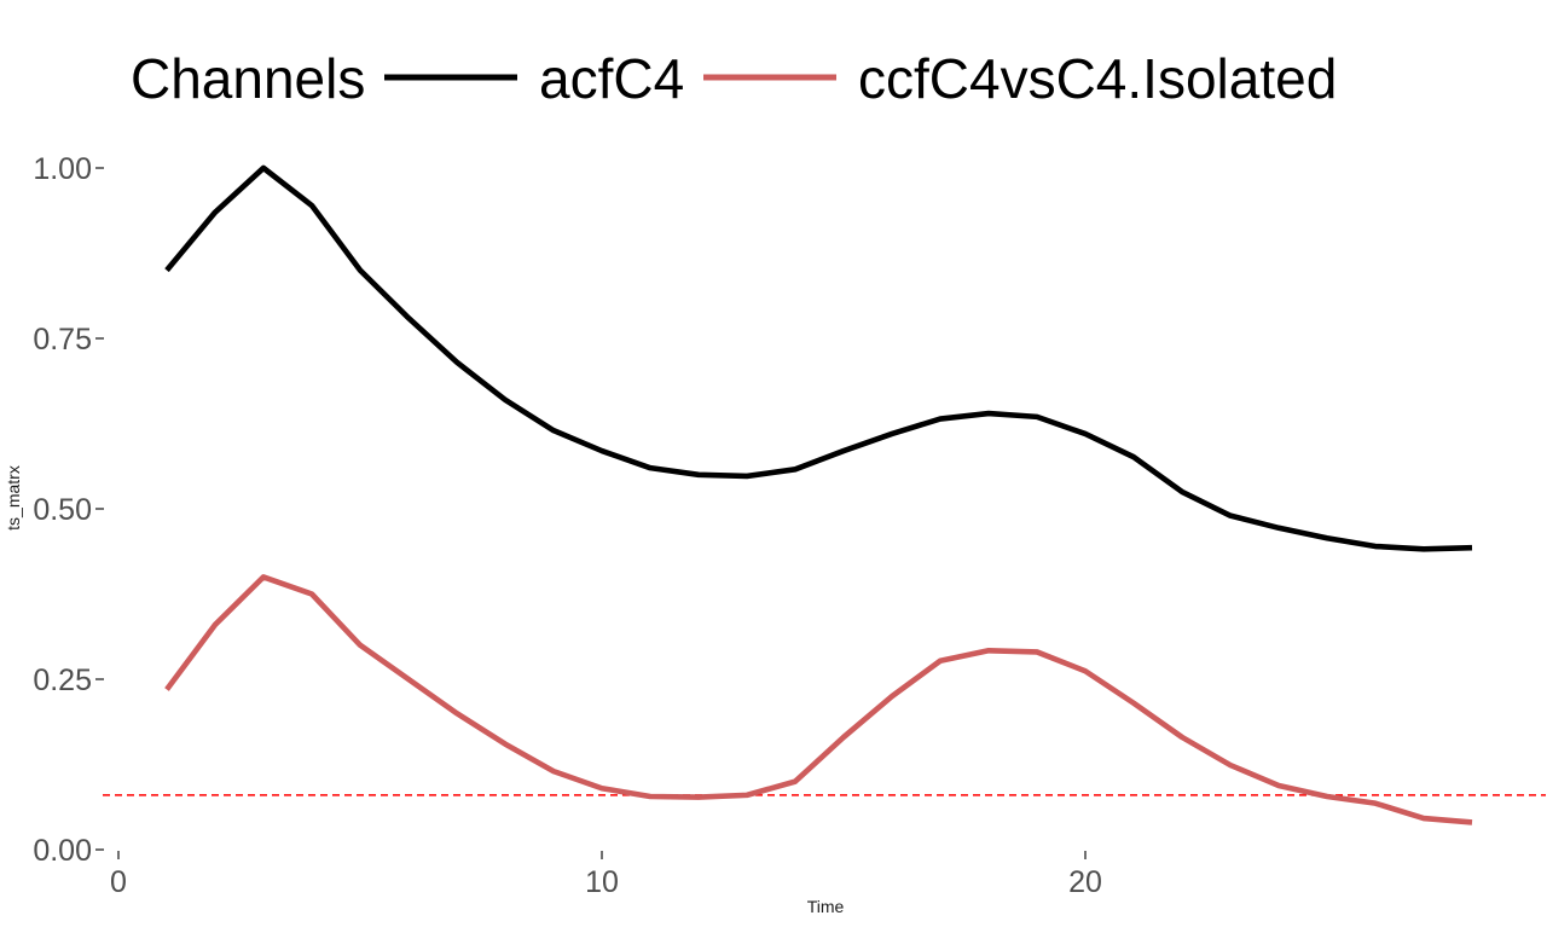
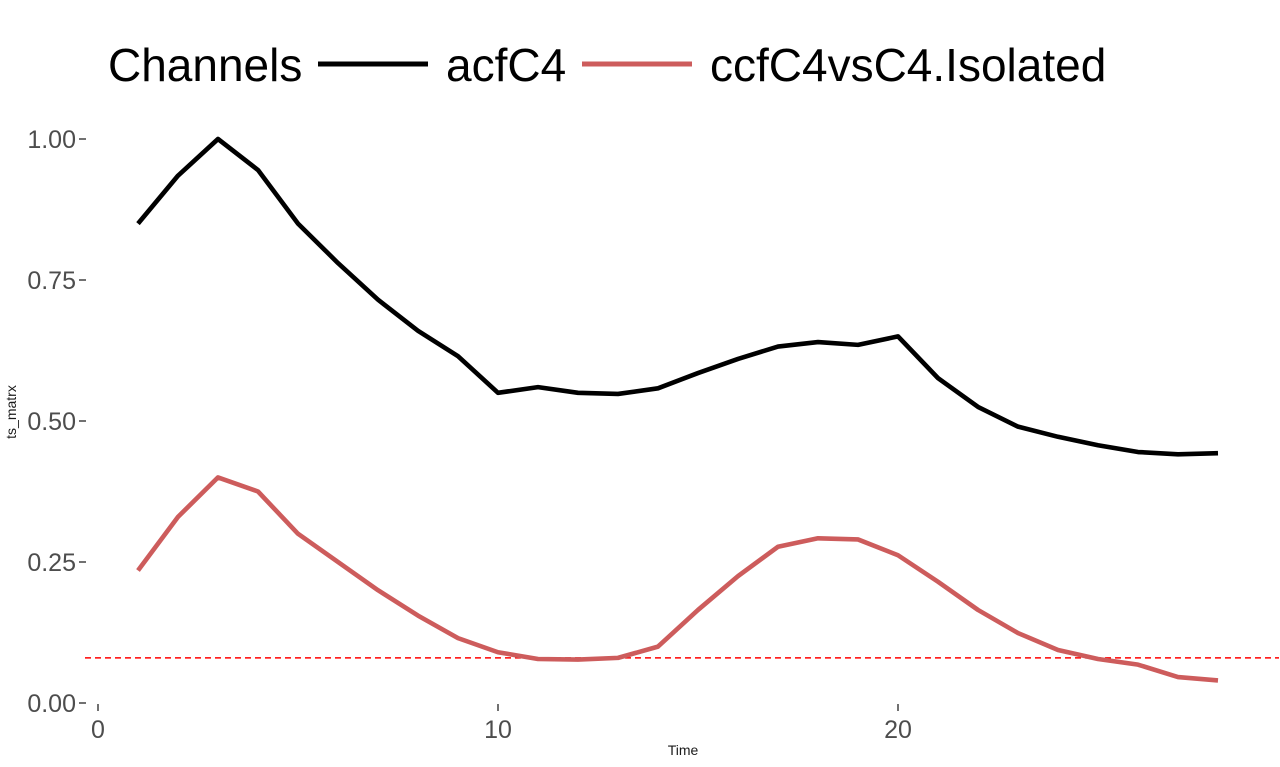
acfC4/10: 0.58 -> 0.55
acfC4/20: 0.61 -> 0.65
